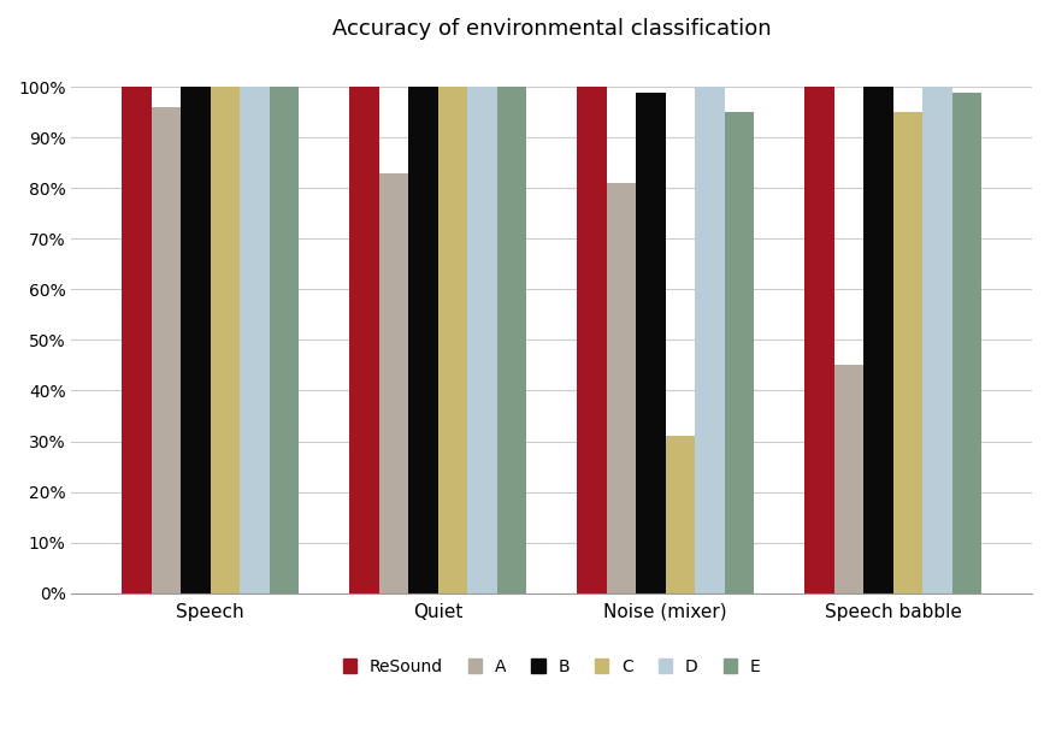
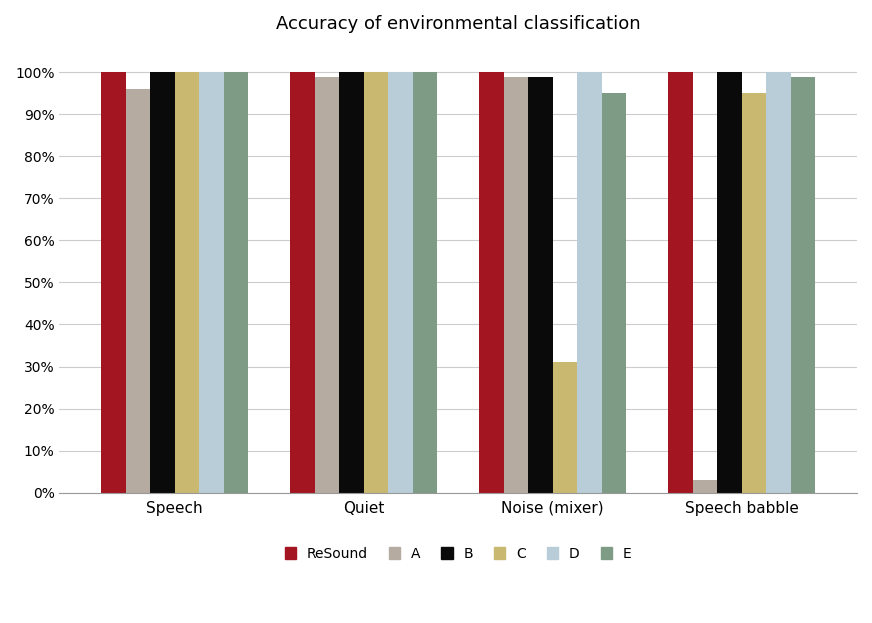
A/Quiet: 83% -> 99%
A/Noise (mixer): 81% -> 99%
A/Speech babble: 45% -> 3%
